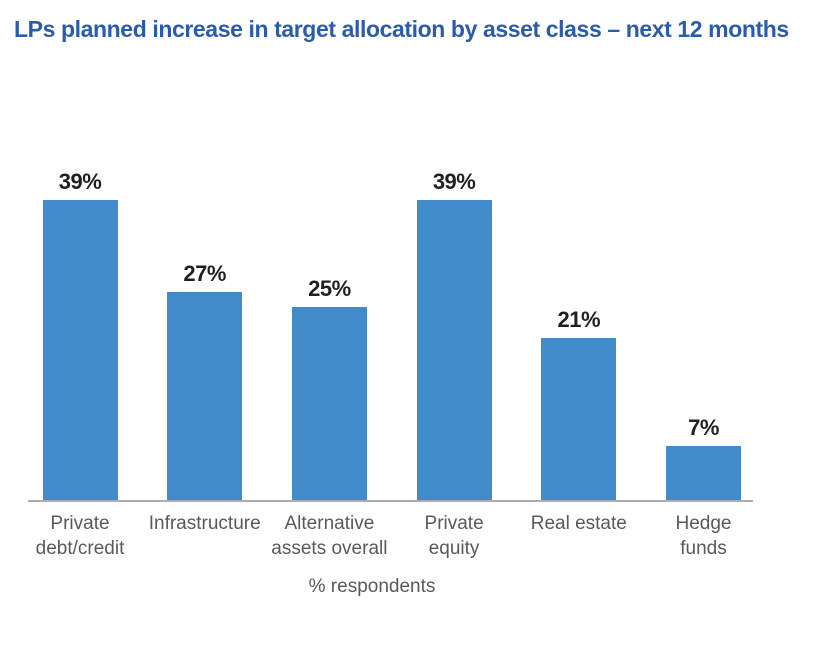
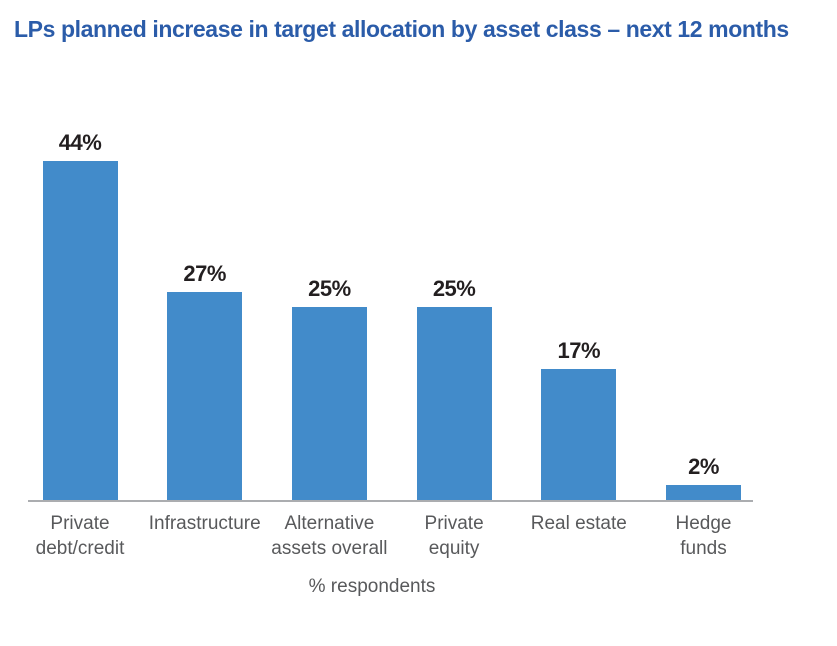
Private debt/credit: 39% -> 44%
Private equity: 39% -> 25%
Real estate: 21% -> 17%
Hedge funds: 7% -> 2%
